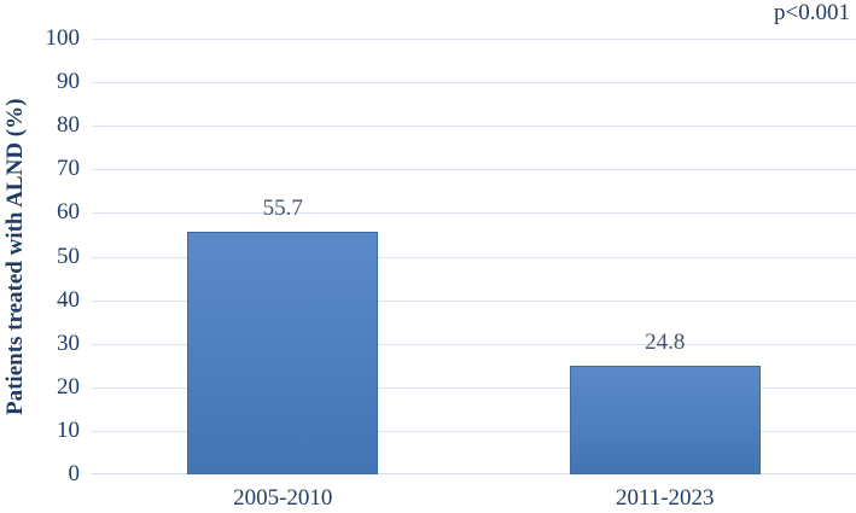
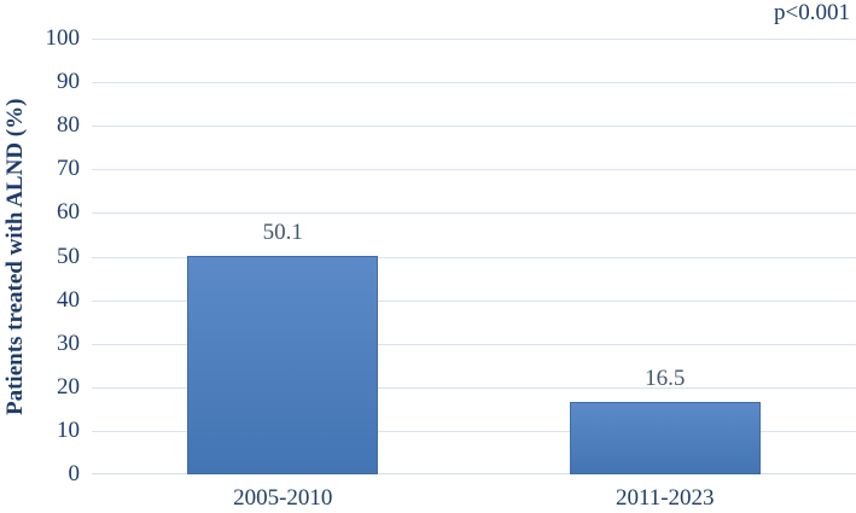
2005-2010: 55.7 -> 50.1
2011-2023: 24.8 -> 16.5
